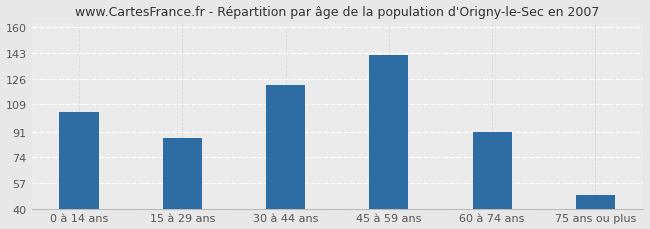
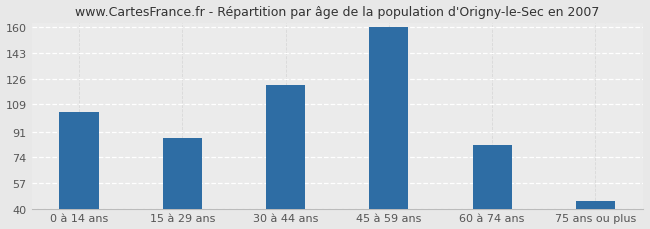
45 à 59 ans: 142 -> 160
60 à 74 ans: 91 -> 82
75 ans ou plus: 49 -> 45
